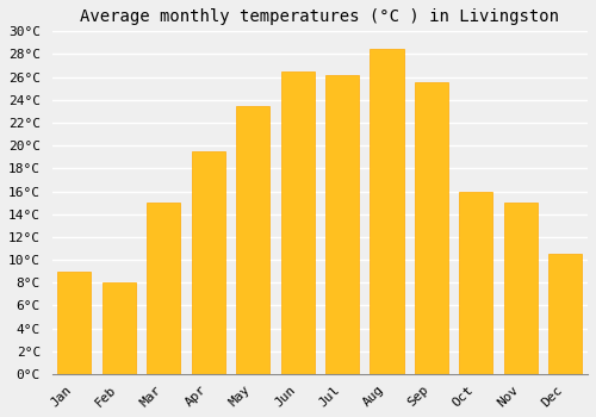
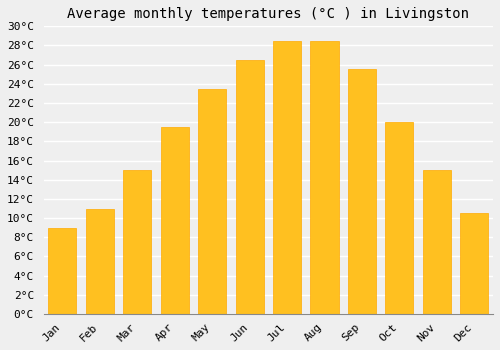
Feb: 8.0°C -> 11.0°C
Jul: 26.2°C -> 28.5°C
Oct: 16.0°C -> 20.0°C
